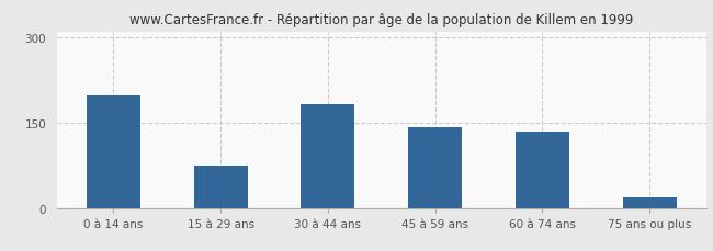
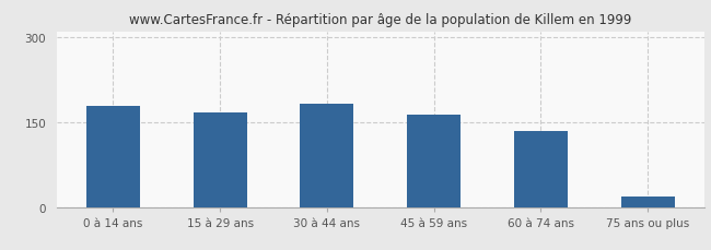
0 à 14 ans: 198 -> 178
15 à 29 ans: 74 -> 168
45 à 59 ans: 142 -> 163
